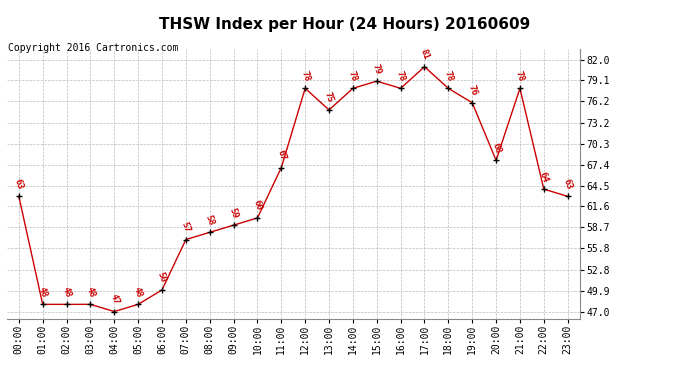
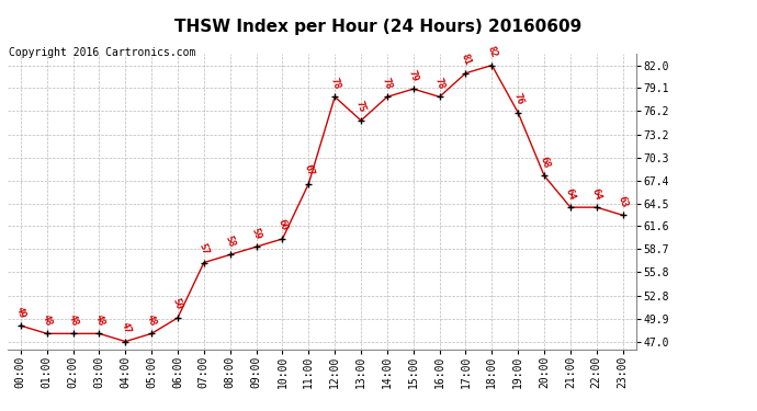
00:00: 63 -> 49
18:00: 78 -> 82
21:00: 78 -> 64
